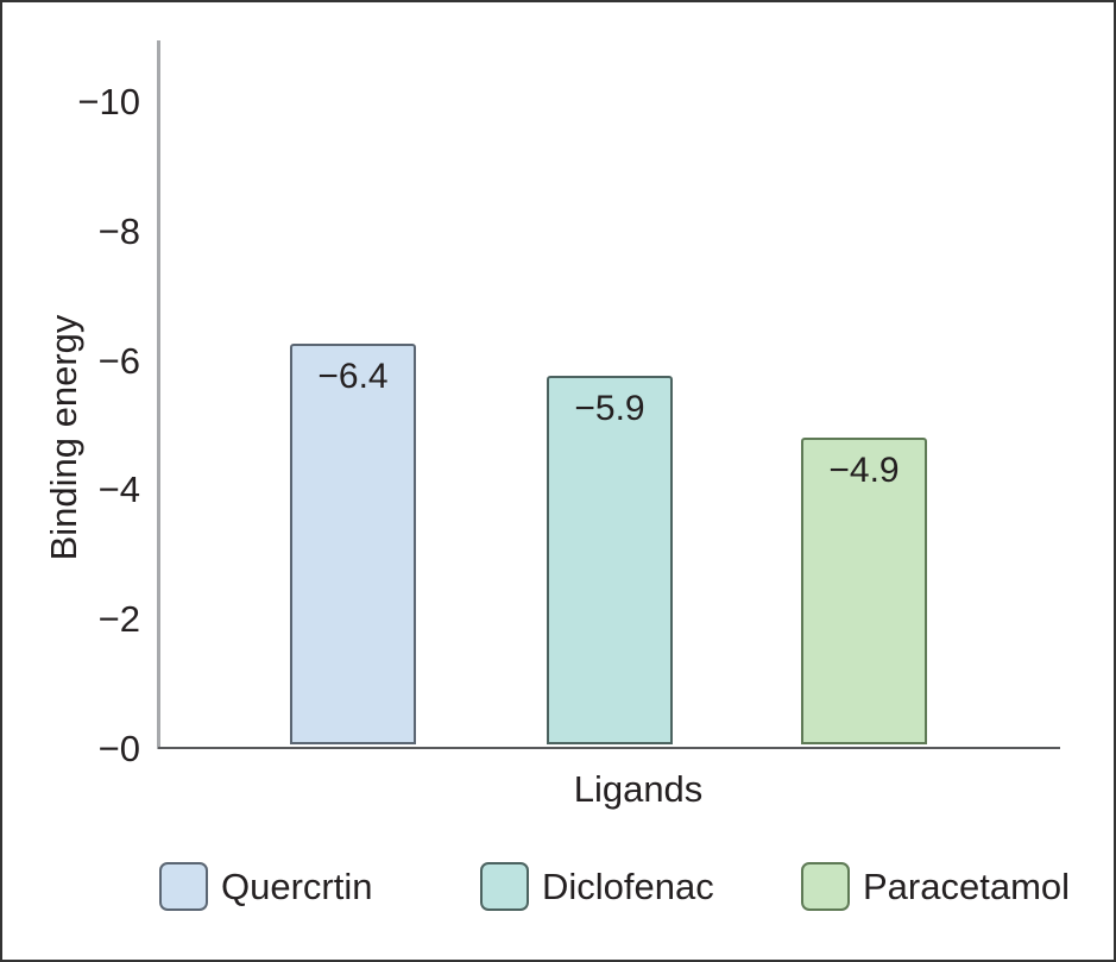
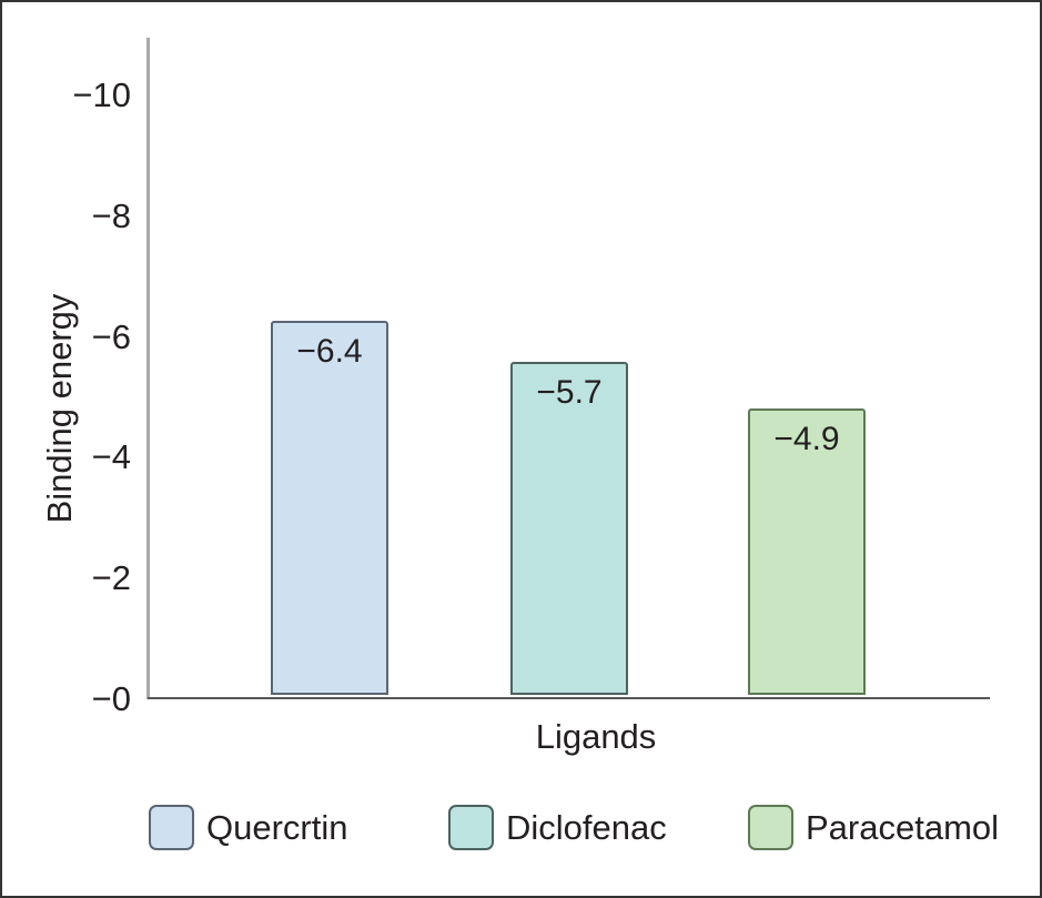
Diclofenac: −5.9 -> −5.7
